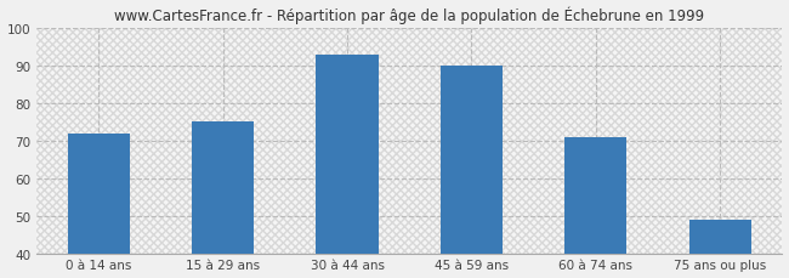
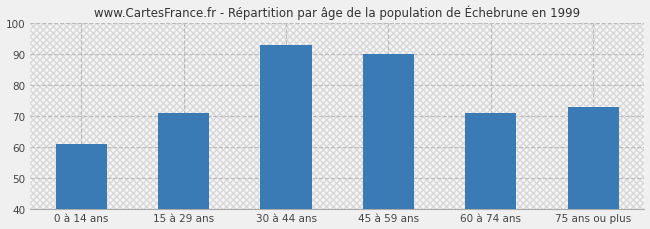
0 à 14 ans: 72 -> 61
15 à 29 ans: 75 -> 71
75 ans ou plus: 49 -> 73
